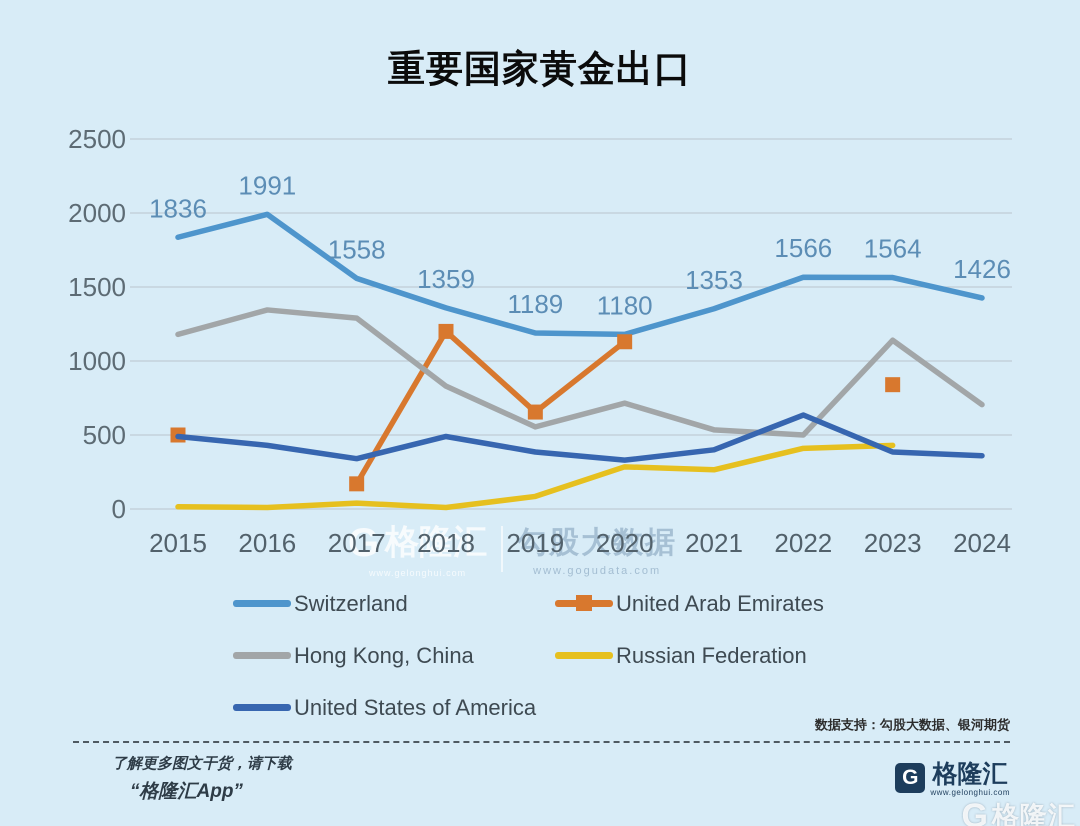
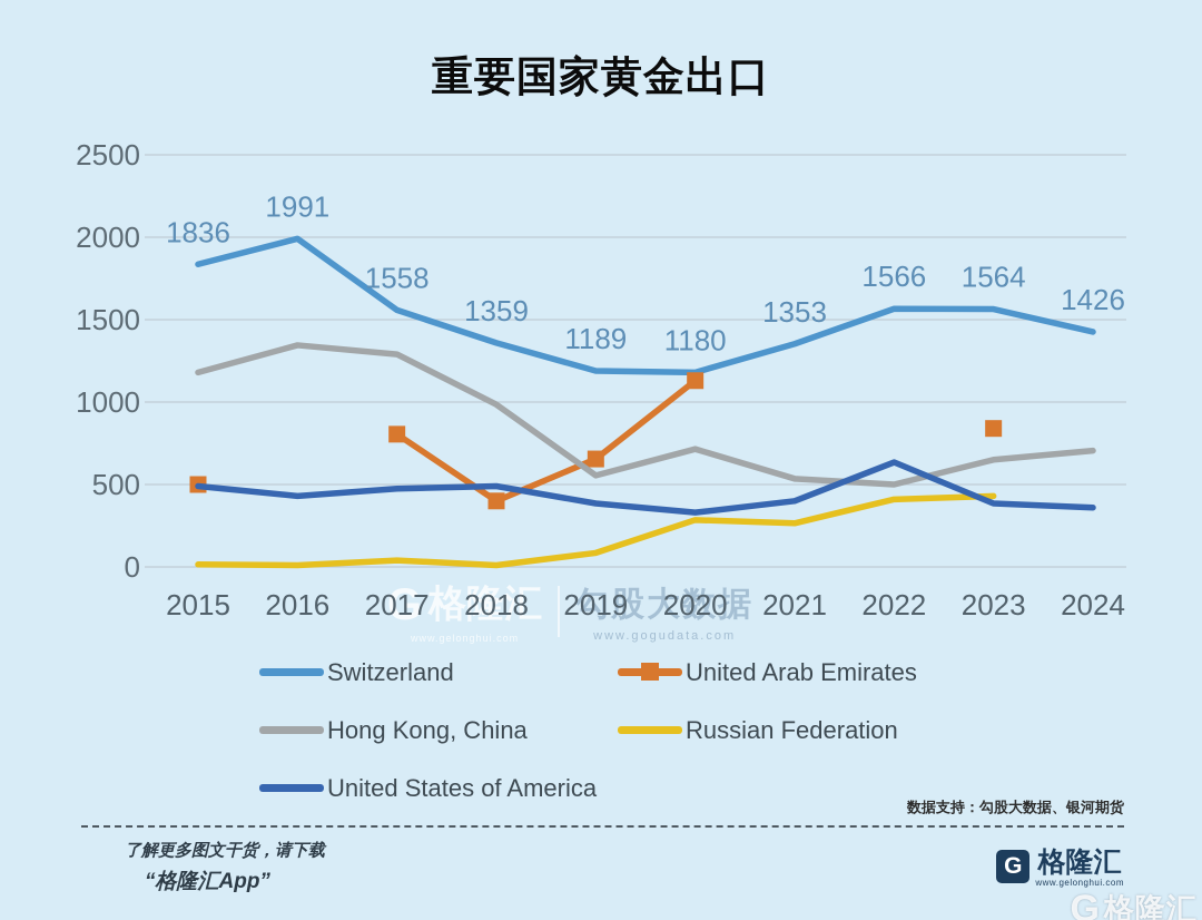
United Arab Emirates/2017: 170 -> 800
United States of America/2017: 340 -> 480
United Arab Emirates/2018: 1200 -> 400
Hong Kong, China/2018: 830 -> 980
Hong Kong, China/2023: 1140 -> 650
